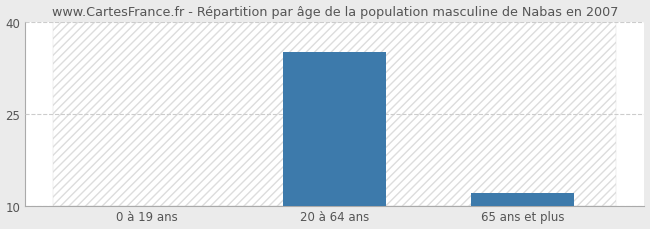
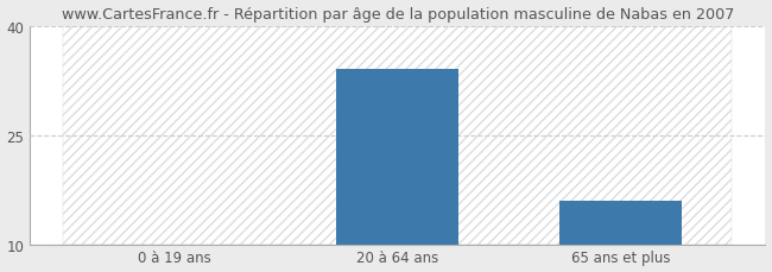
20 à 64 ans: 35 -> 34
65 ans et plus: 12 -> 16
